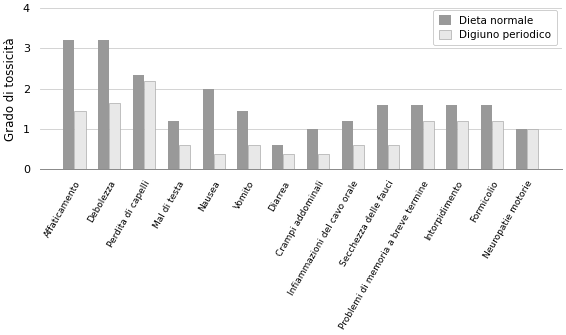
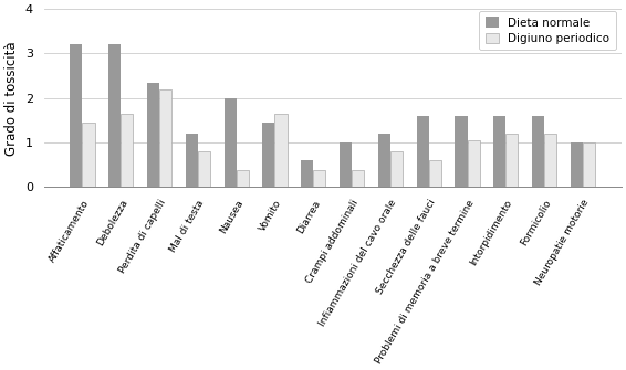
Digiuno periodico/Mal di testa: 0.60 -> 0.80
Digiuno periodico/Vomito: 0.60 -> 1.65
Digiuno periodico/Infiammazioni del cavo orale: 0.60 -> 0.80
Digiuno periodico/Problemi di memoria a breve termine: 1.20 -> 1.05
